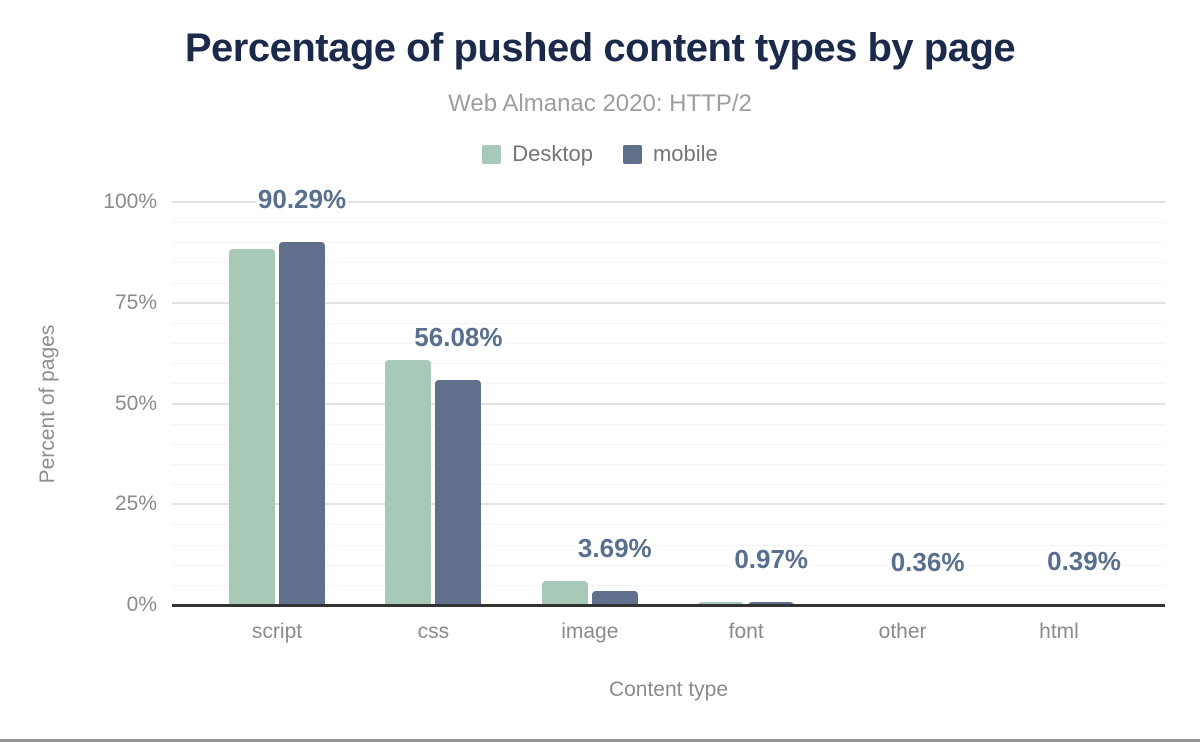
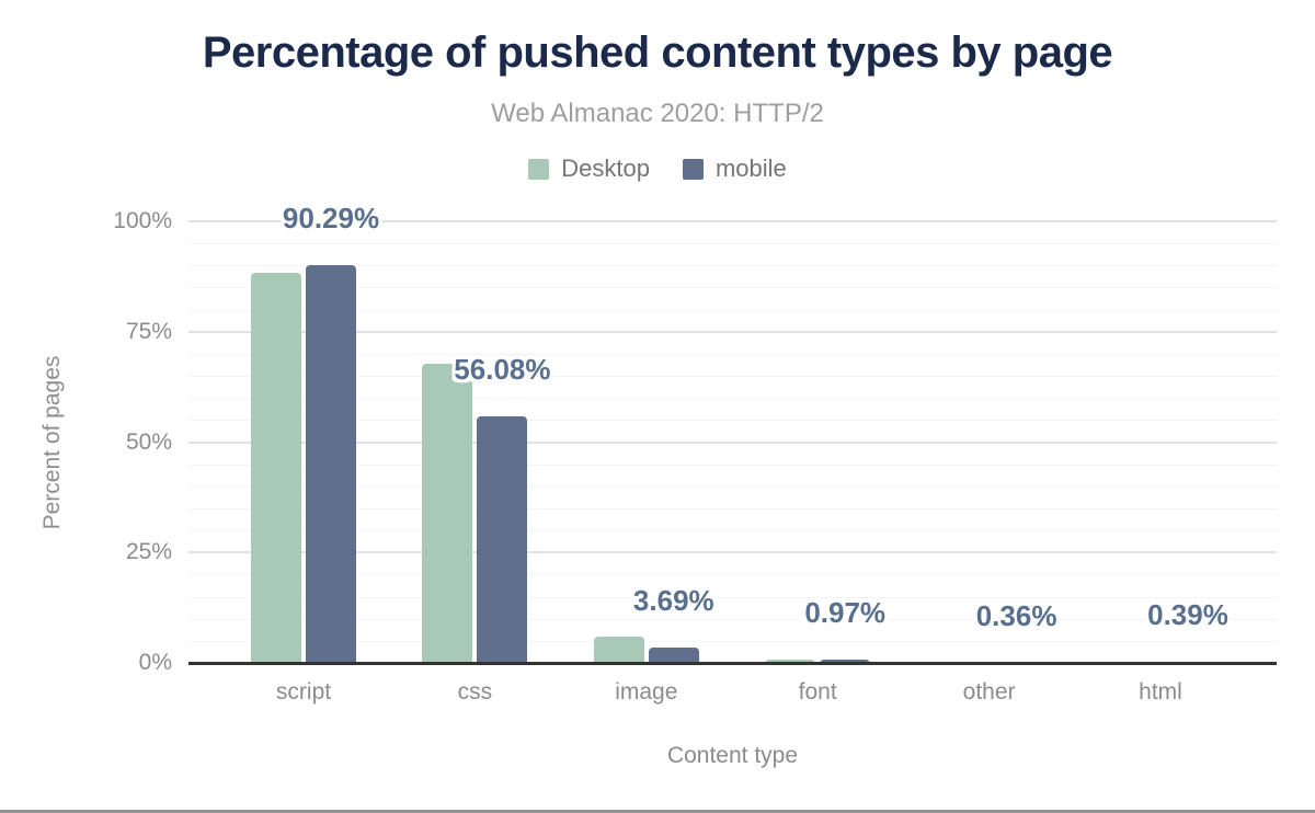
Desktop/css: 61% -> 68%
